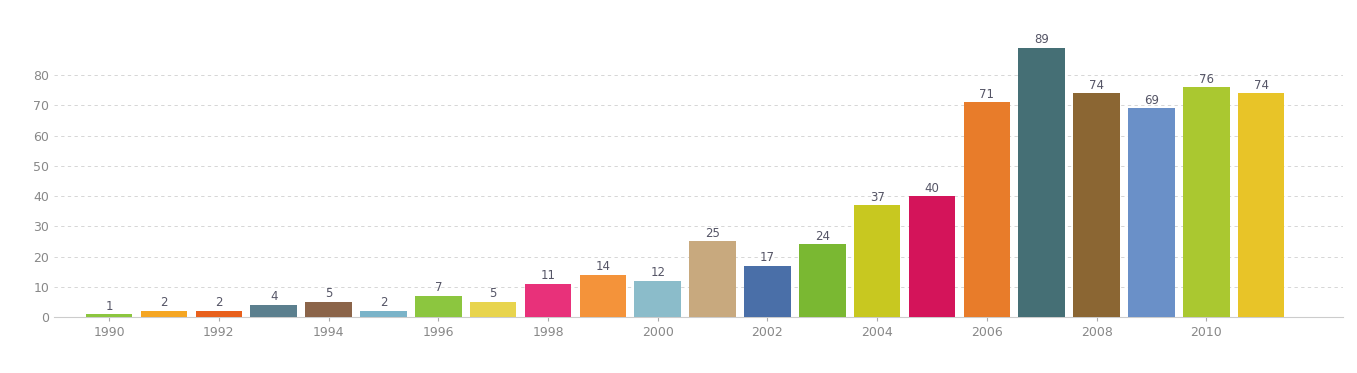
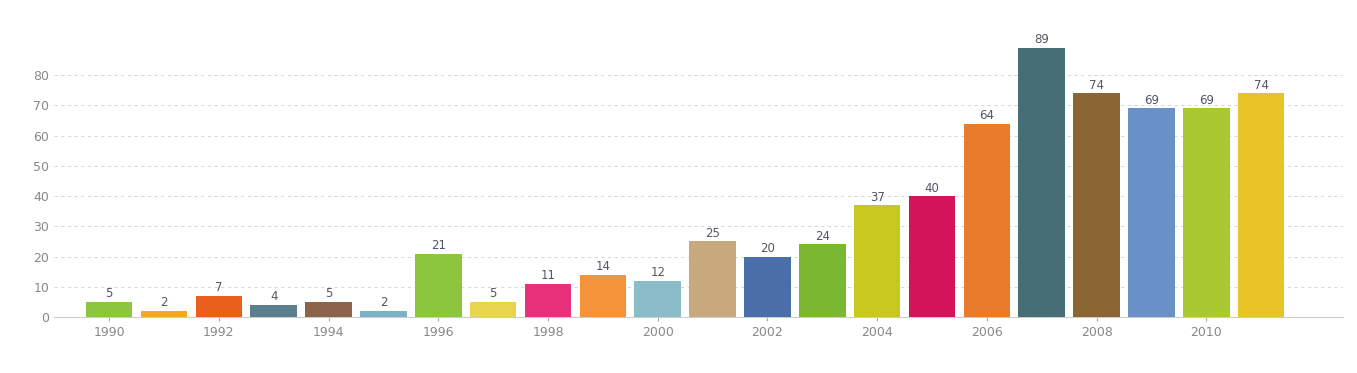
1990: 1 -> 5
1992: 2 -> 7
1996: 7 -> 21
2002: 17 -> 20
2006: 71 -> 64
2010: 76 -> 69
